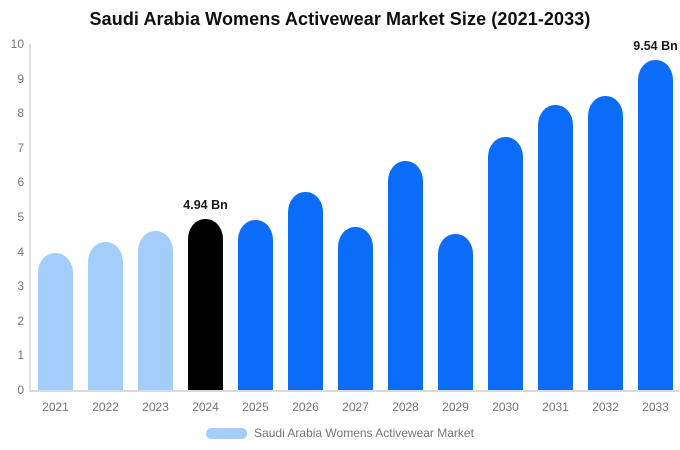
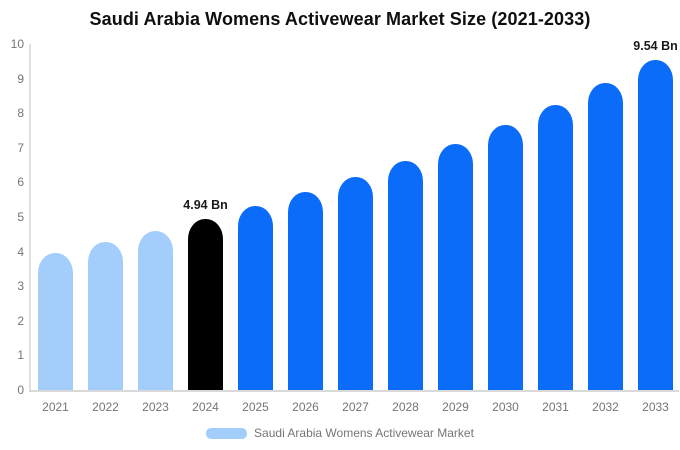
2025: 4.9 -> 5.3
2027: 4.7 -> 6.2
2029: 4.5 -> 7.1
2030: 7.3 -> 7.7
2032: 8.5 -> 8.9
